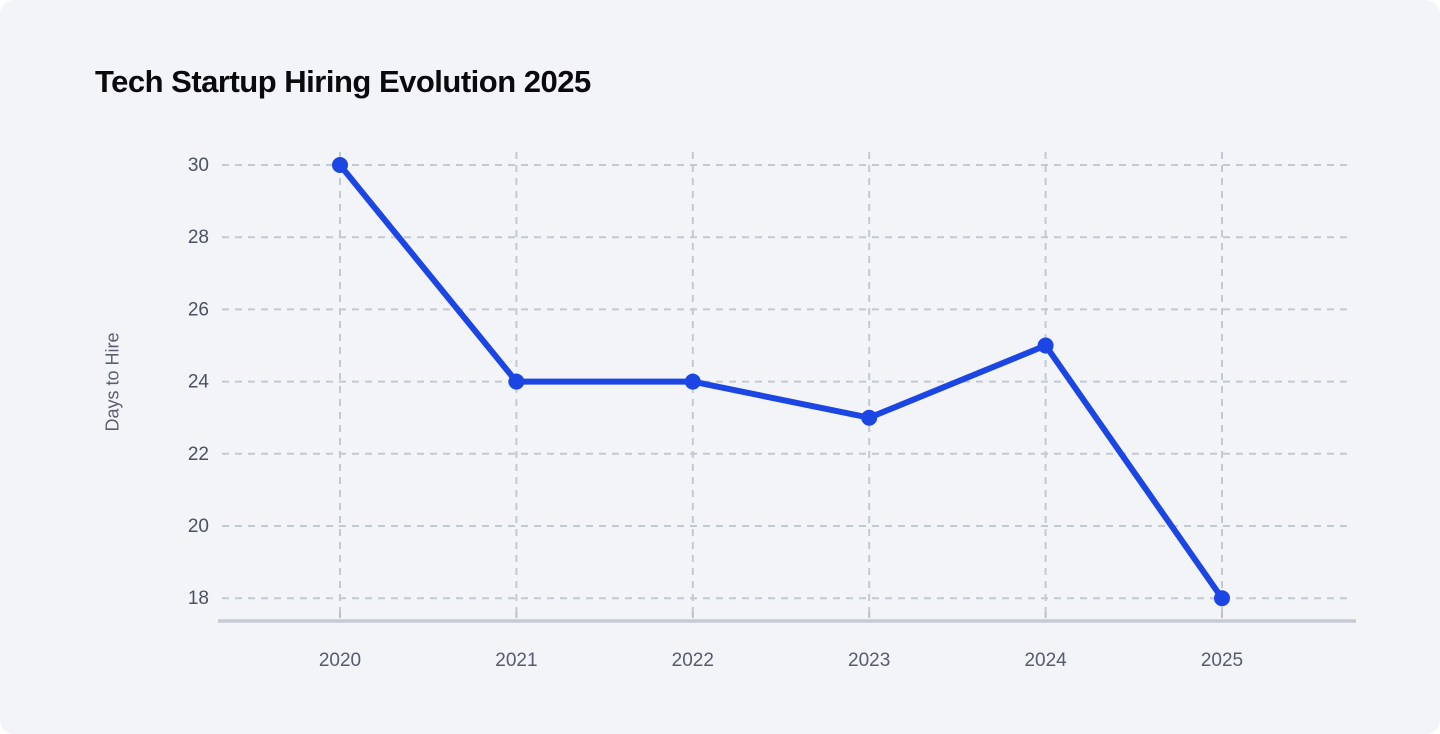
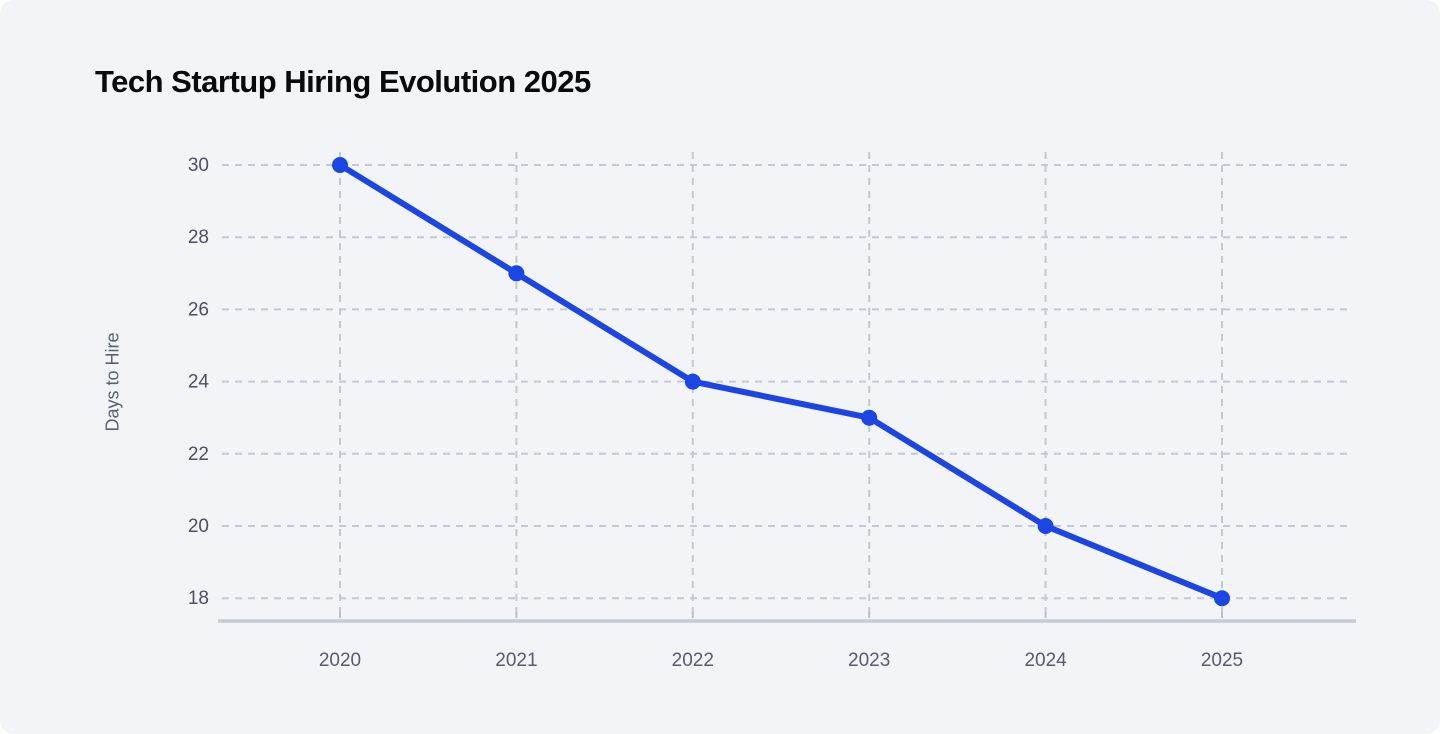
2021: 24 -> 27
2024: 25 -> 20
